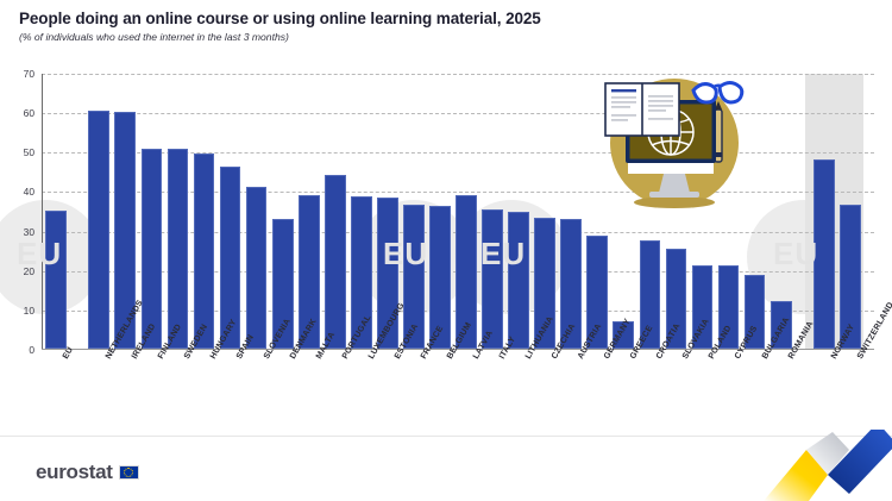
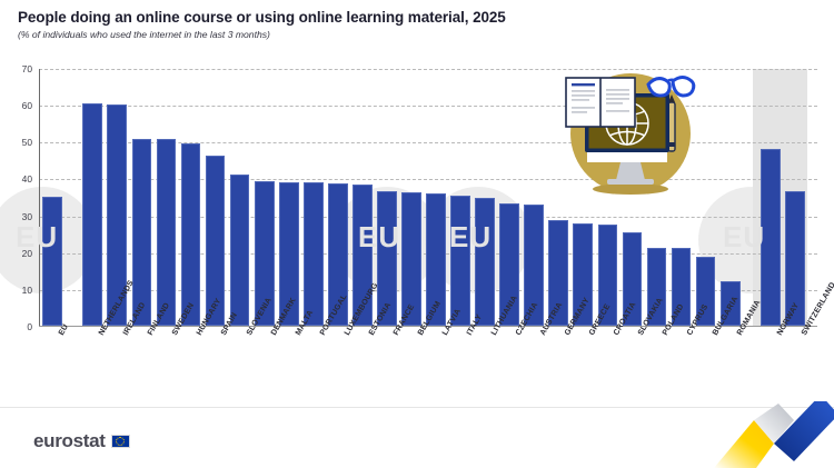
DENMARK: 33 -> 39
PORTUGAL: 44 -> 39
LATVIA: 39 -> 36
GREECE: 7 -> 28
